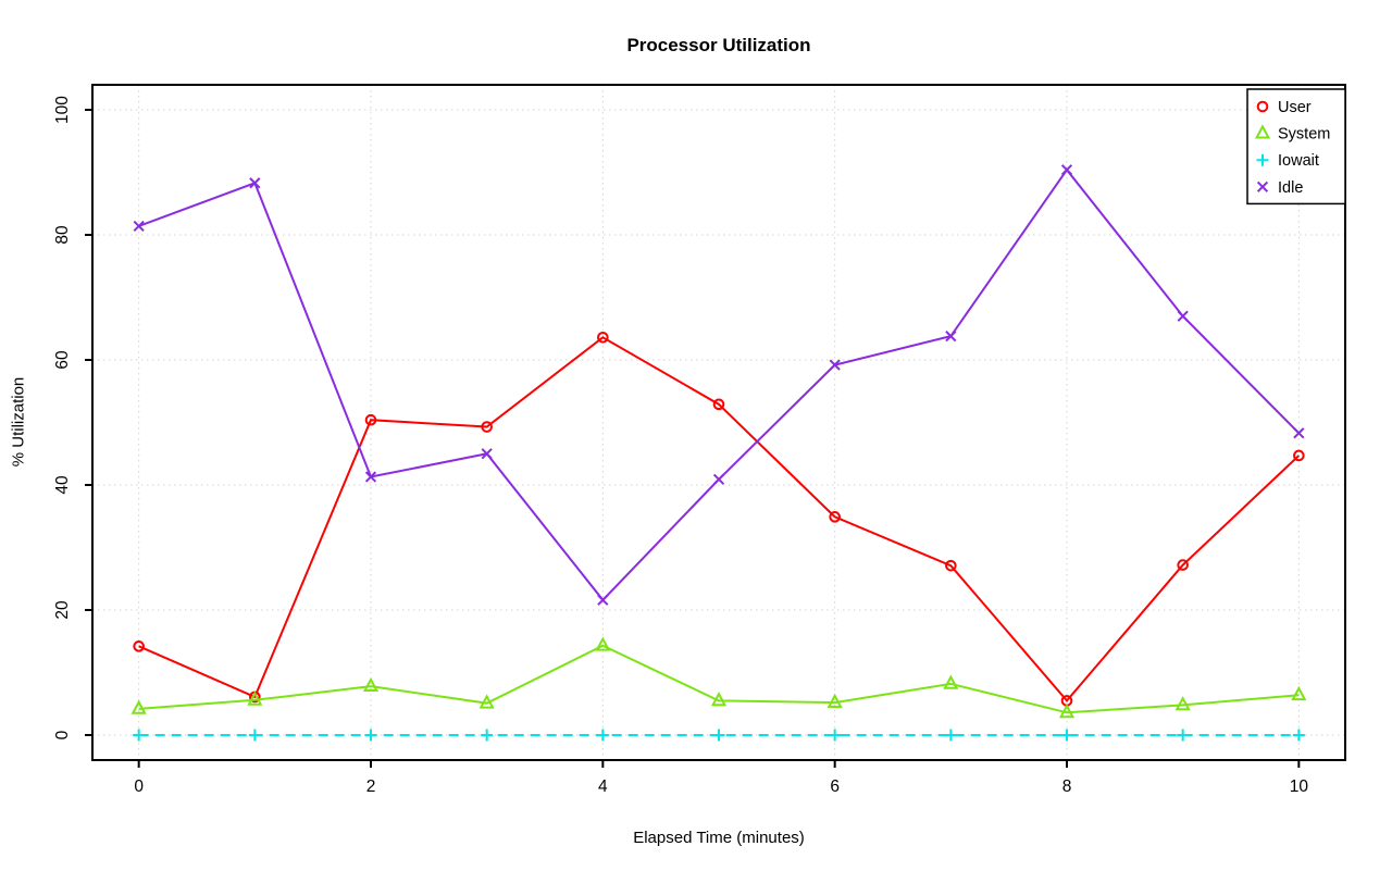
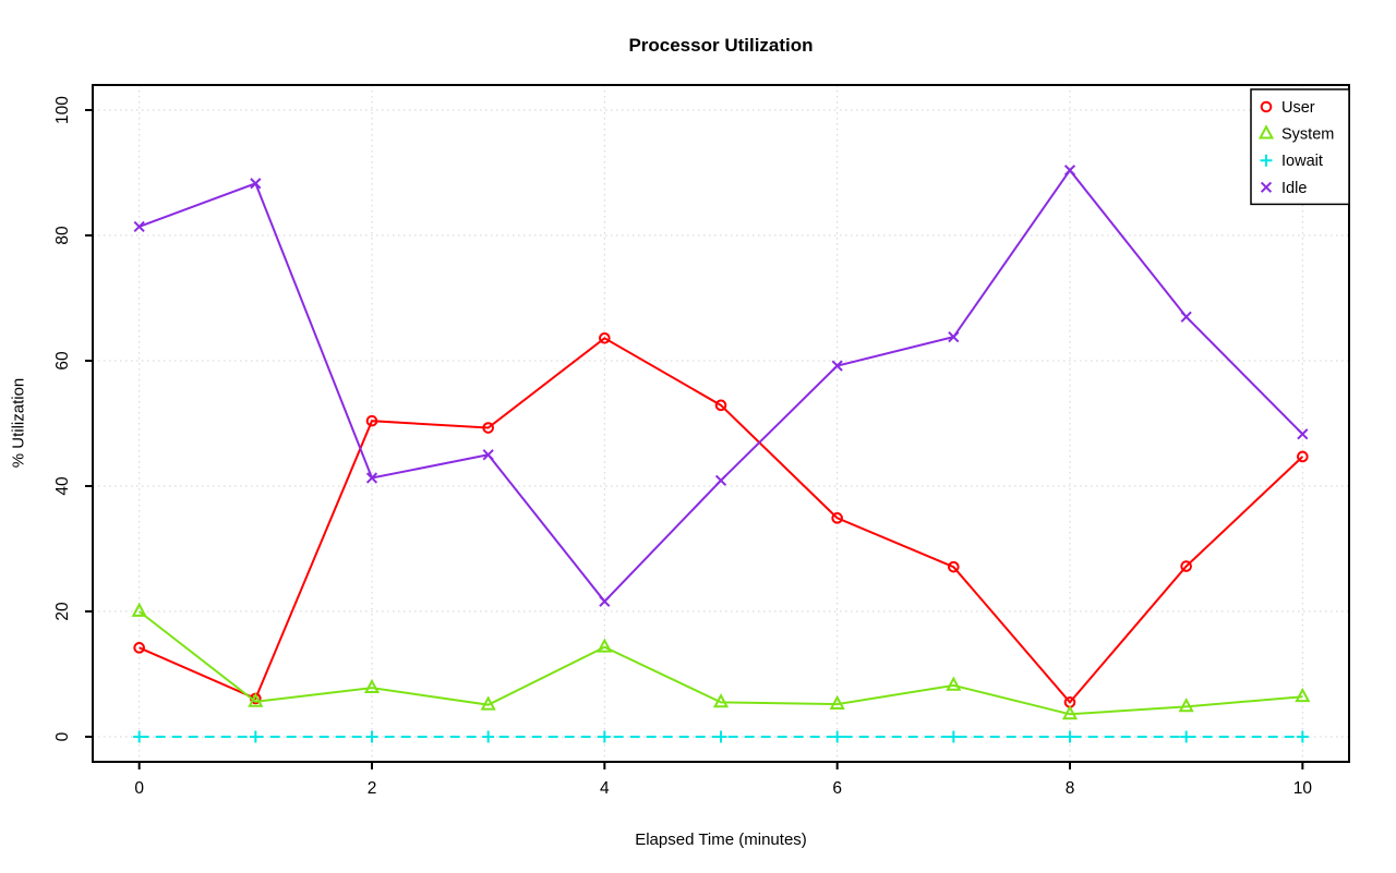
System/0: 4 -> 20
